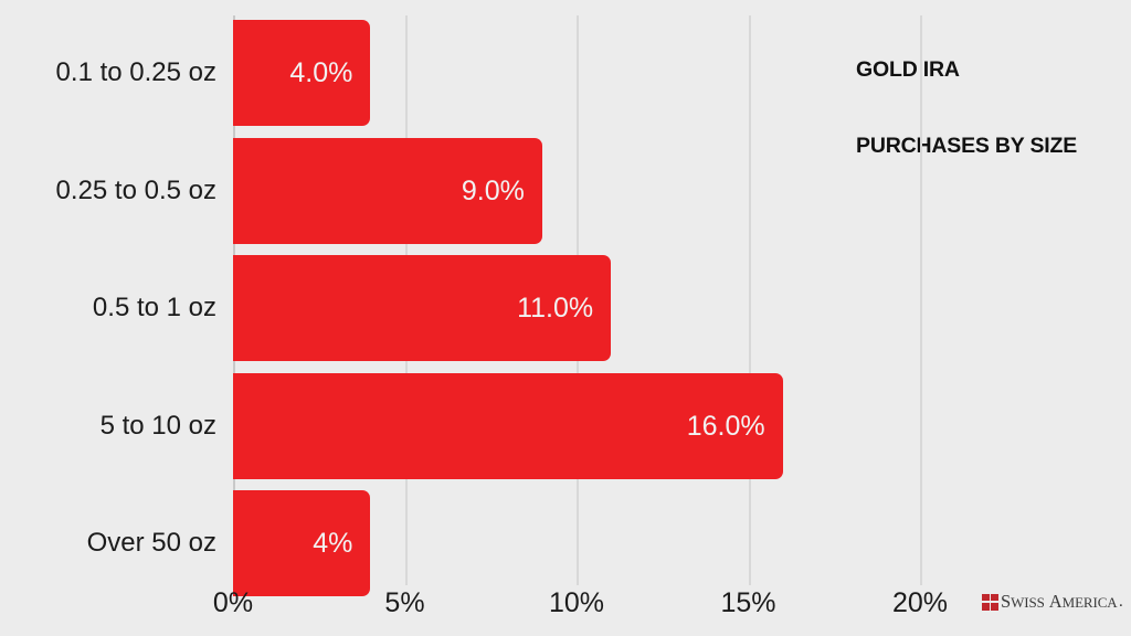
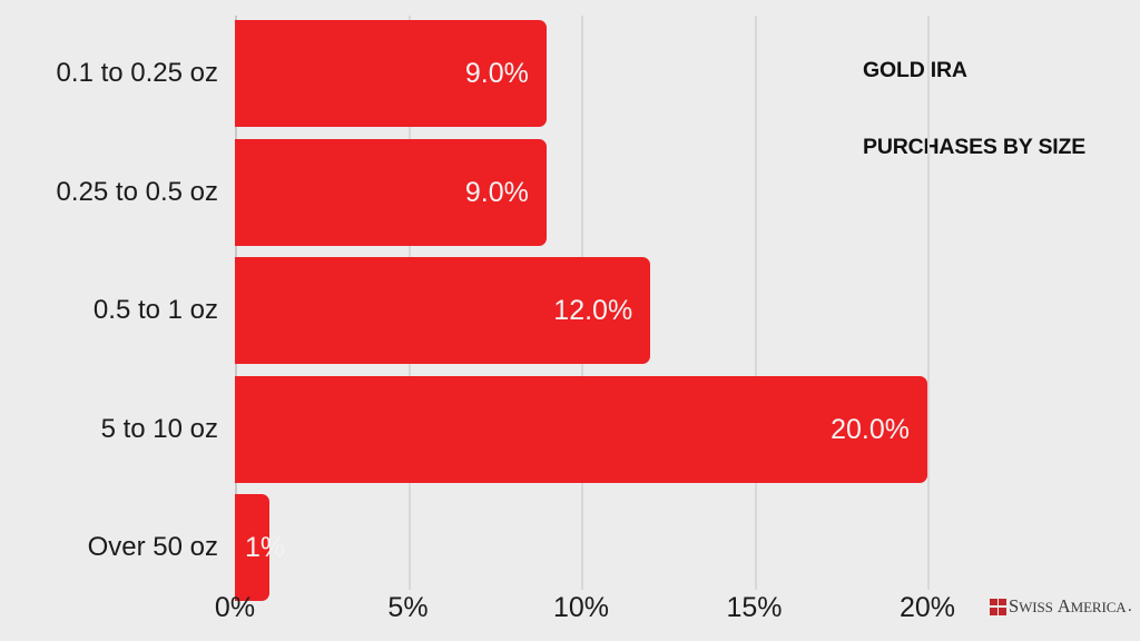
0.1 to 0.25 oz: 4.0% -> 9.0%
0.5 to 1 oz: 11.0% -> 12.0%
5 to 10 oz: 16.0% -> 20.0%
Over 50 oz: 4% -> 1%
